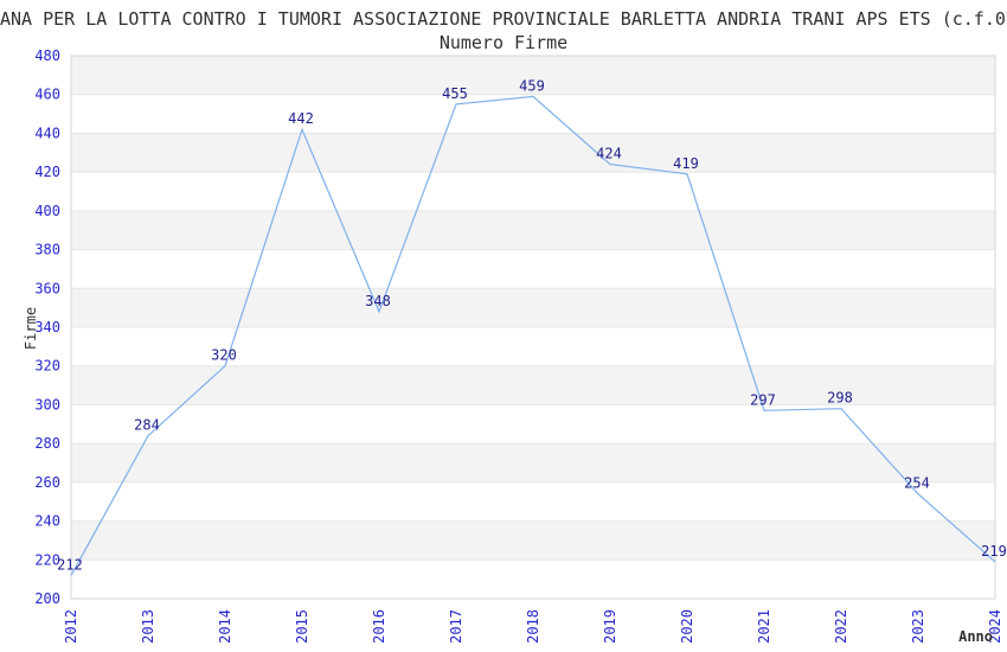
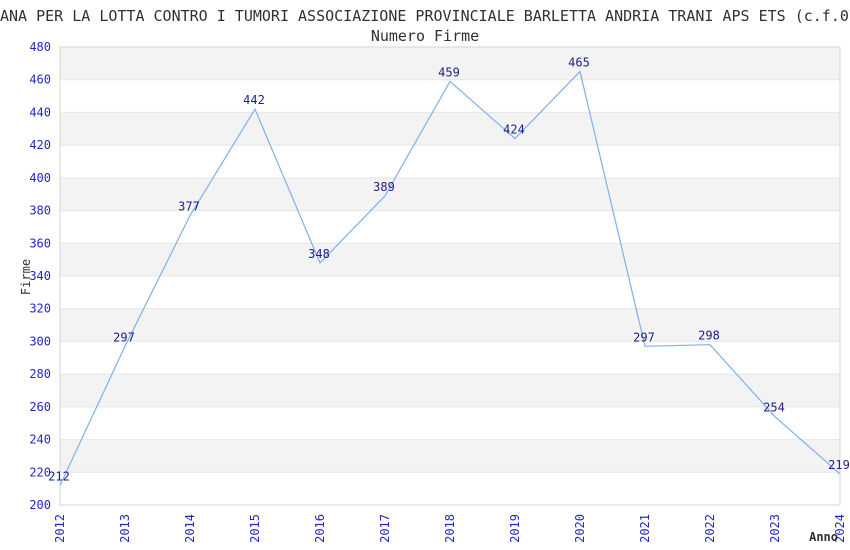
2013: 284 -> 297
2014: 320 -> 377
2017: 455 -> 389
2020: 419 -> 465
